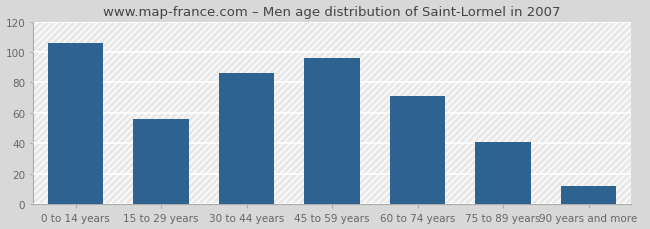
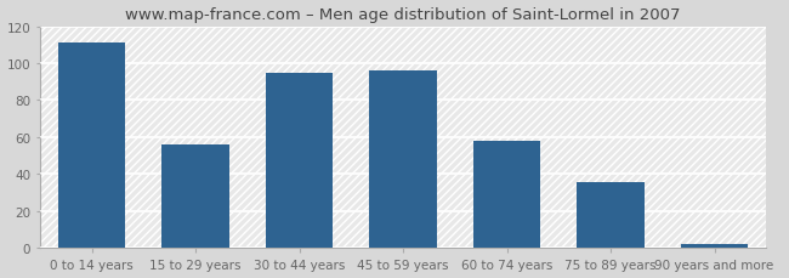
0 to 14 years: 106 -> 111
30 to 44 years: 86 -> 95
60 to 74 years: 71 -> 58
75 to 89 years: 41 -> 36
90 years and more: 12 -> 2
